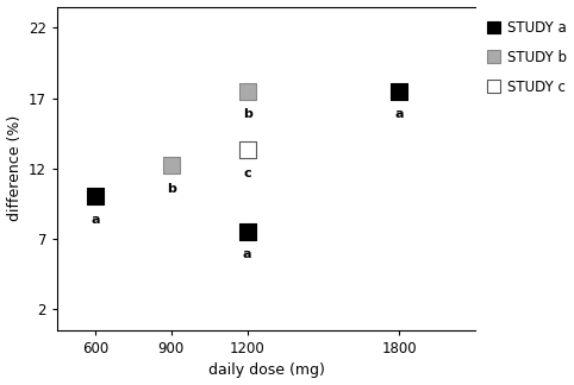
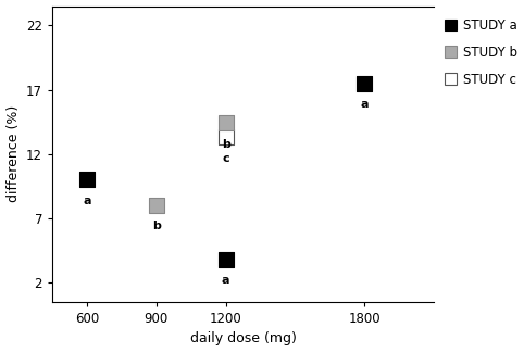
STUDY b/900: 12.2 -> 8.0
STUDY a/1200: 7.5 -> 3.8
STUDY b/1200: 17.5 -> 14.4
